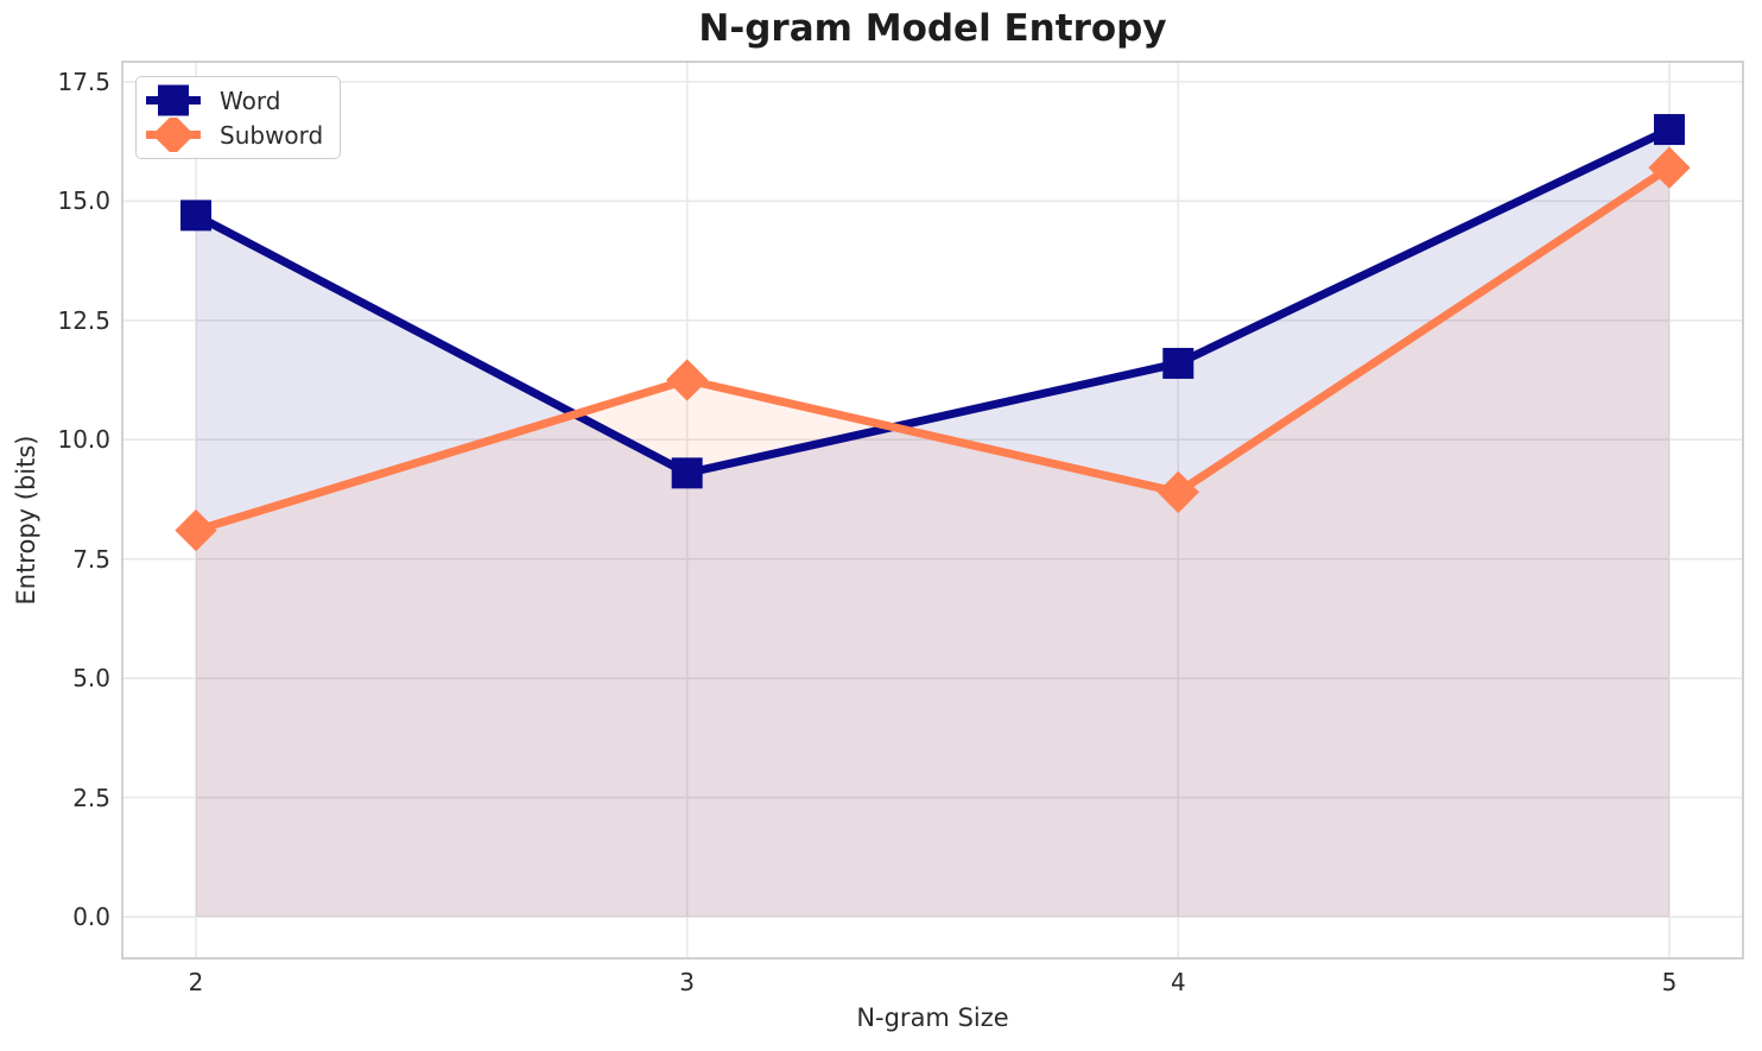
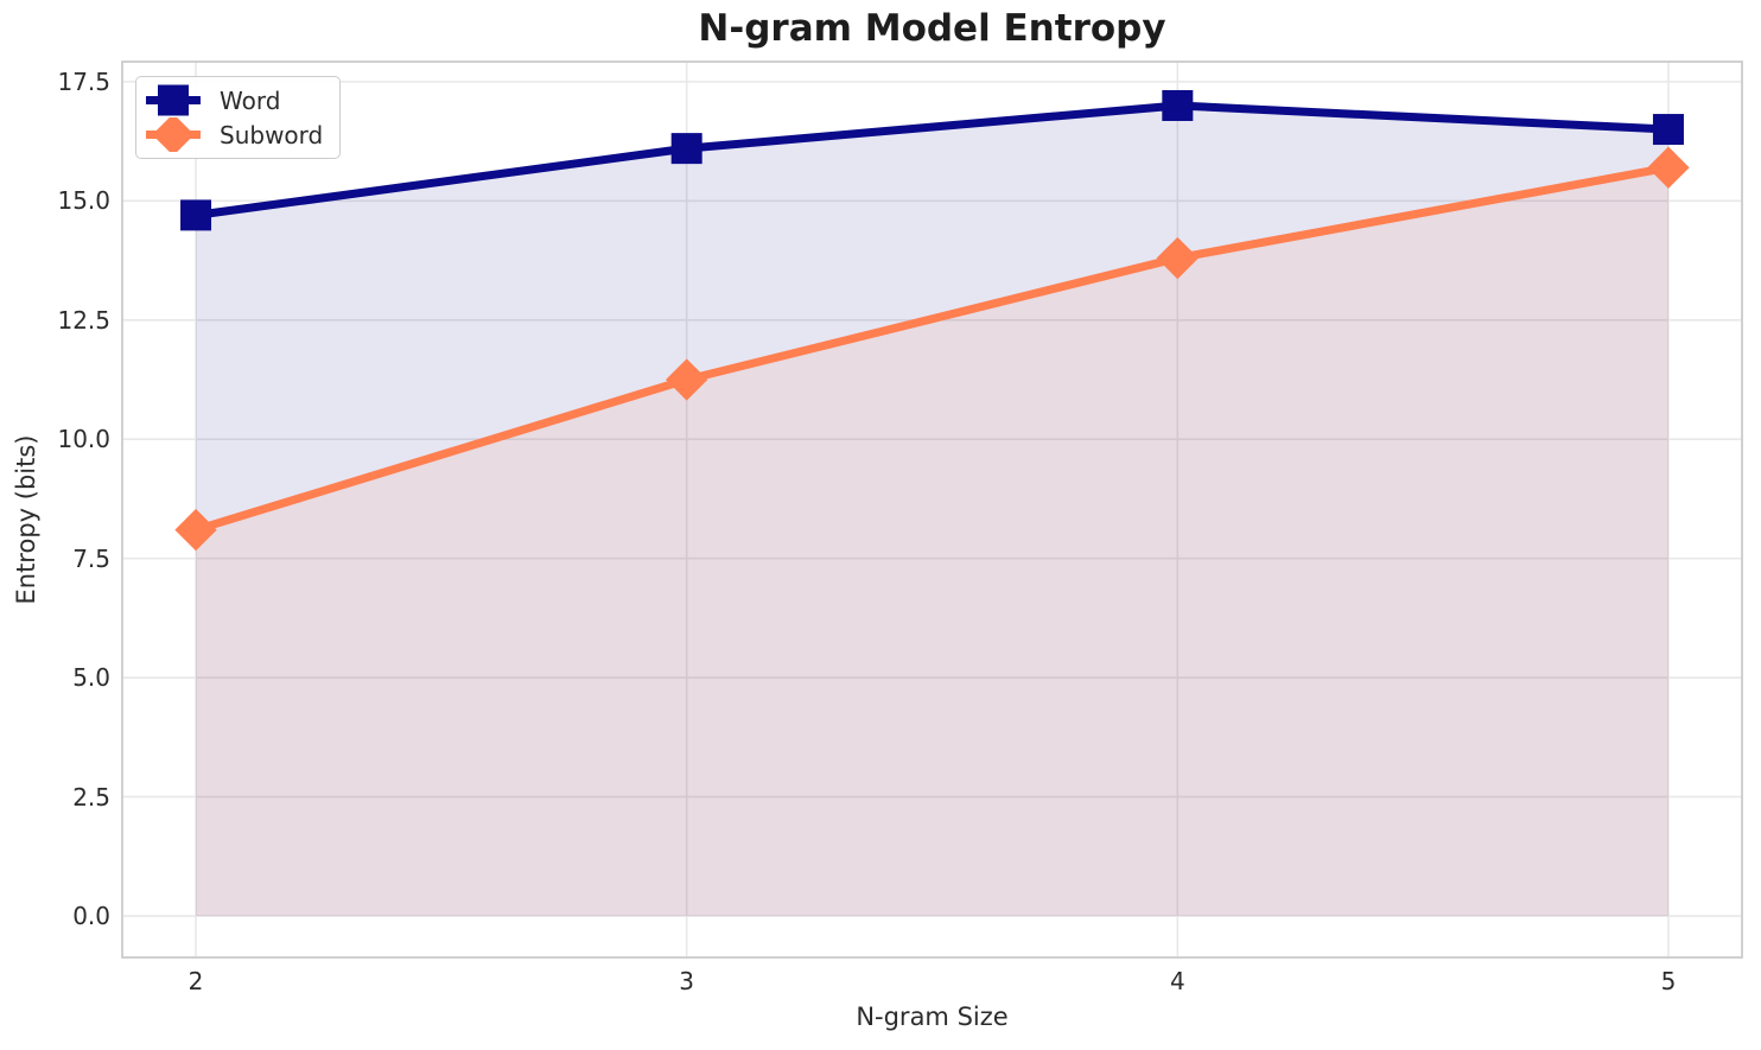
Word/3: 9.3 -> 16.1
Word/4: 11.6 -> 17.0
Subword/4: 8.9 -> 13.8
